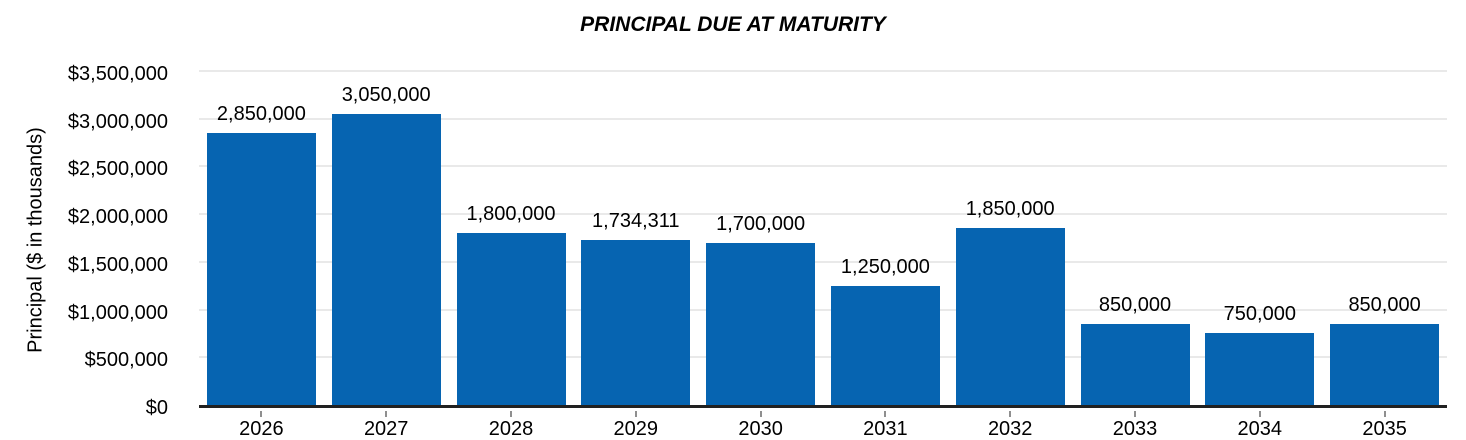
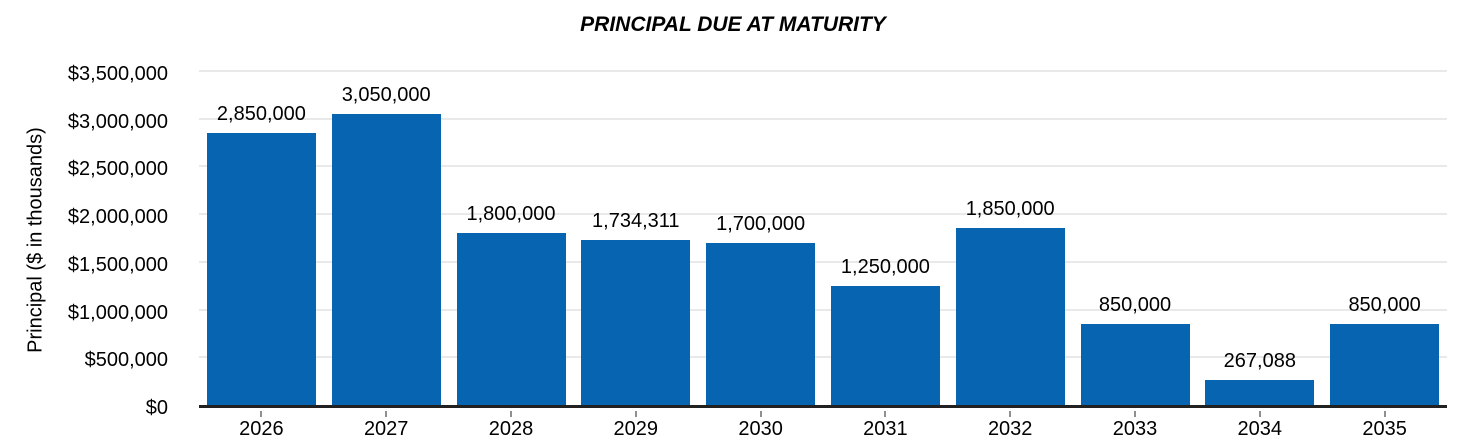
2034: 750,000 -> 267,088
